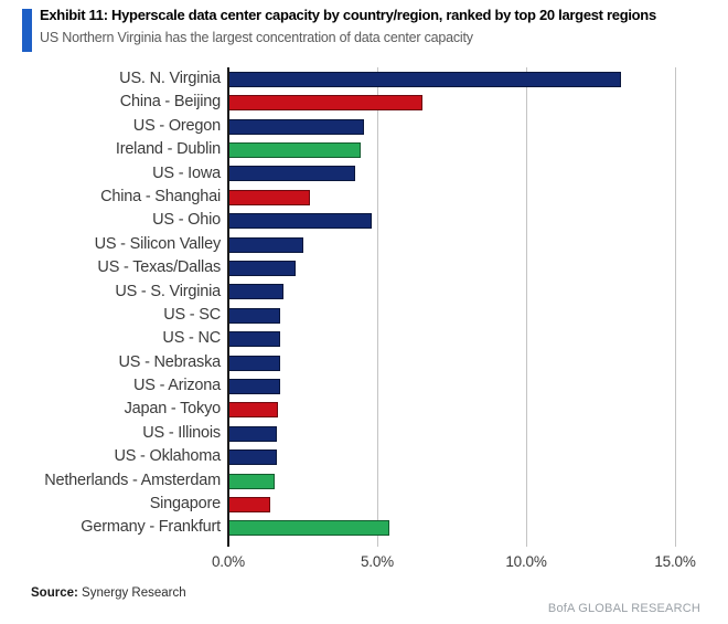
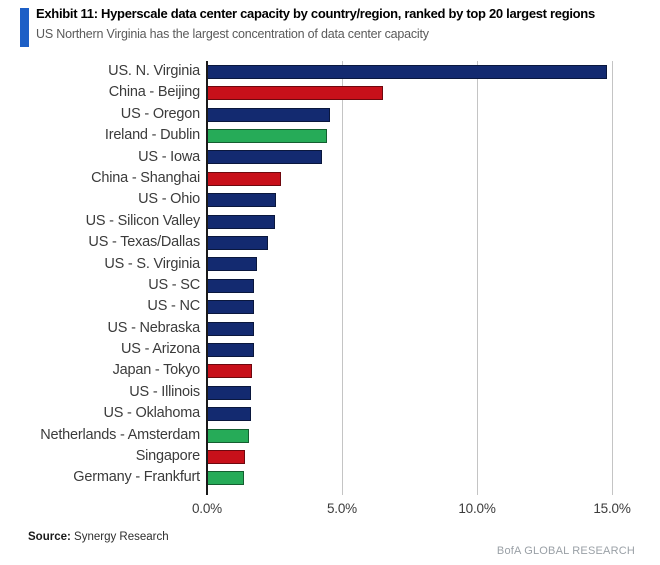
US. N. Virginia: 13.2% -> 14.8%
US - Ohio: 4.8% -> 2.5%
Germany - Frankfurt: 5.4% -> 1.4%
